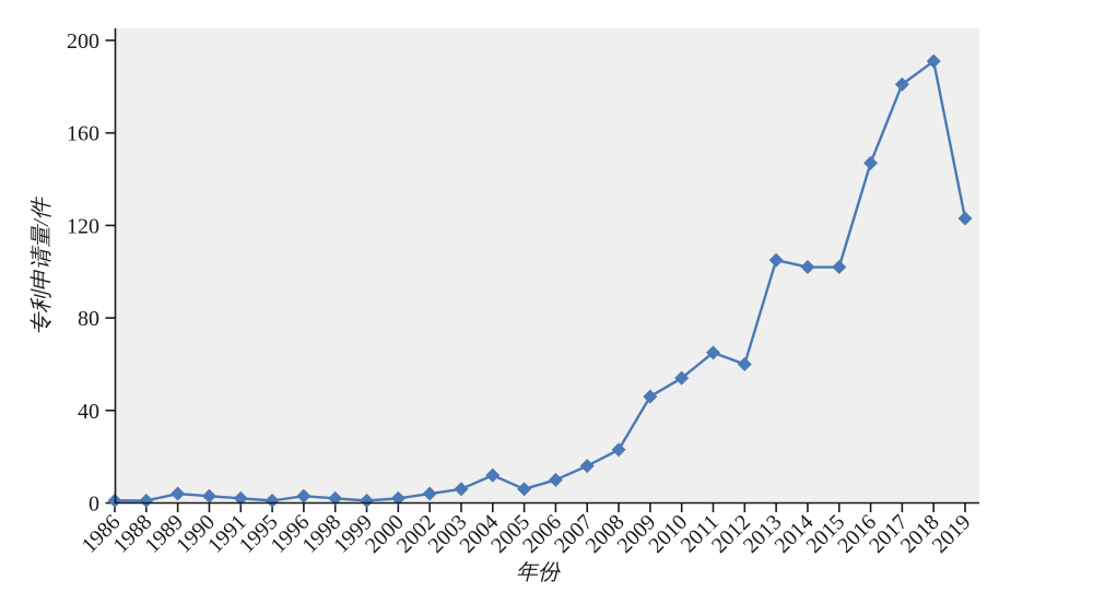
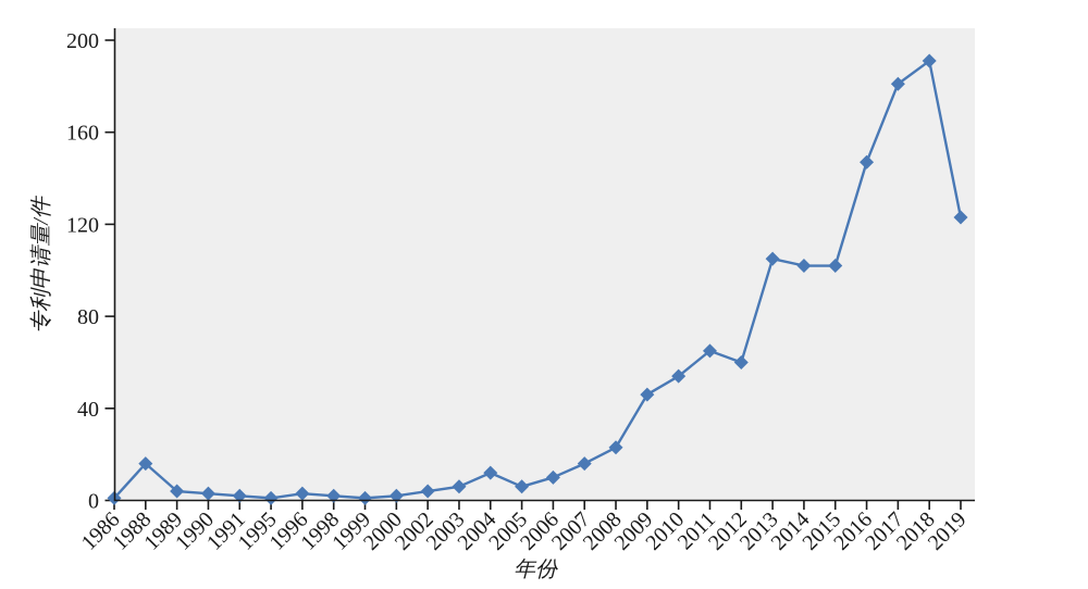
1988: 1 -> 16
